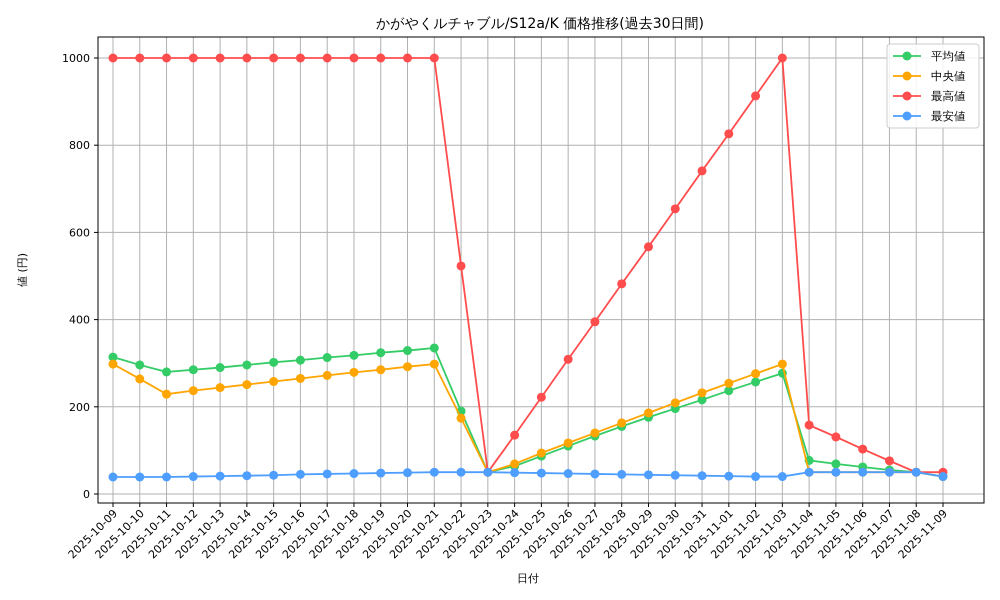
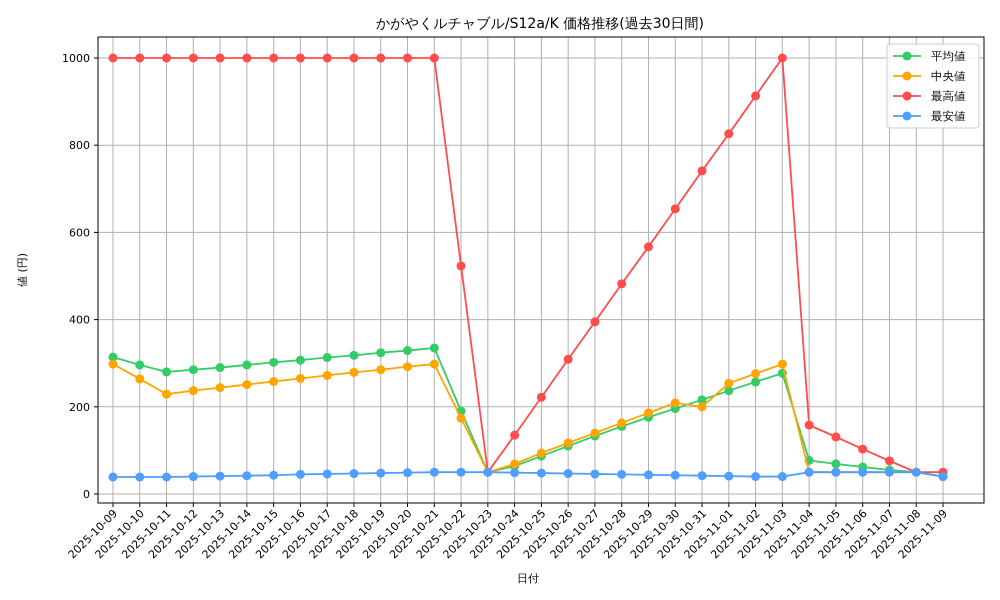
中央値/2025-10-31: 230 -> 200
